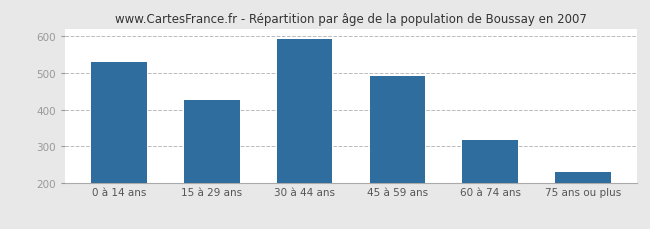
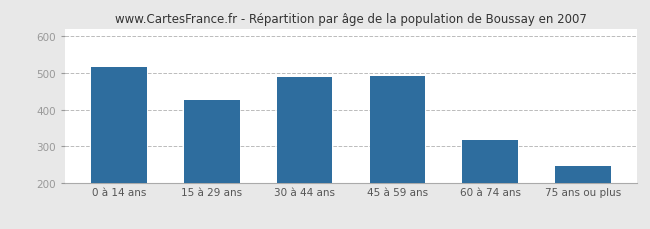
0 à 14 ans: 530 -> 515
30 à 44 ans: 593 -> 490
75 ans ou plus: 229 -> 245
